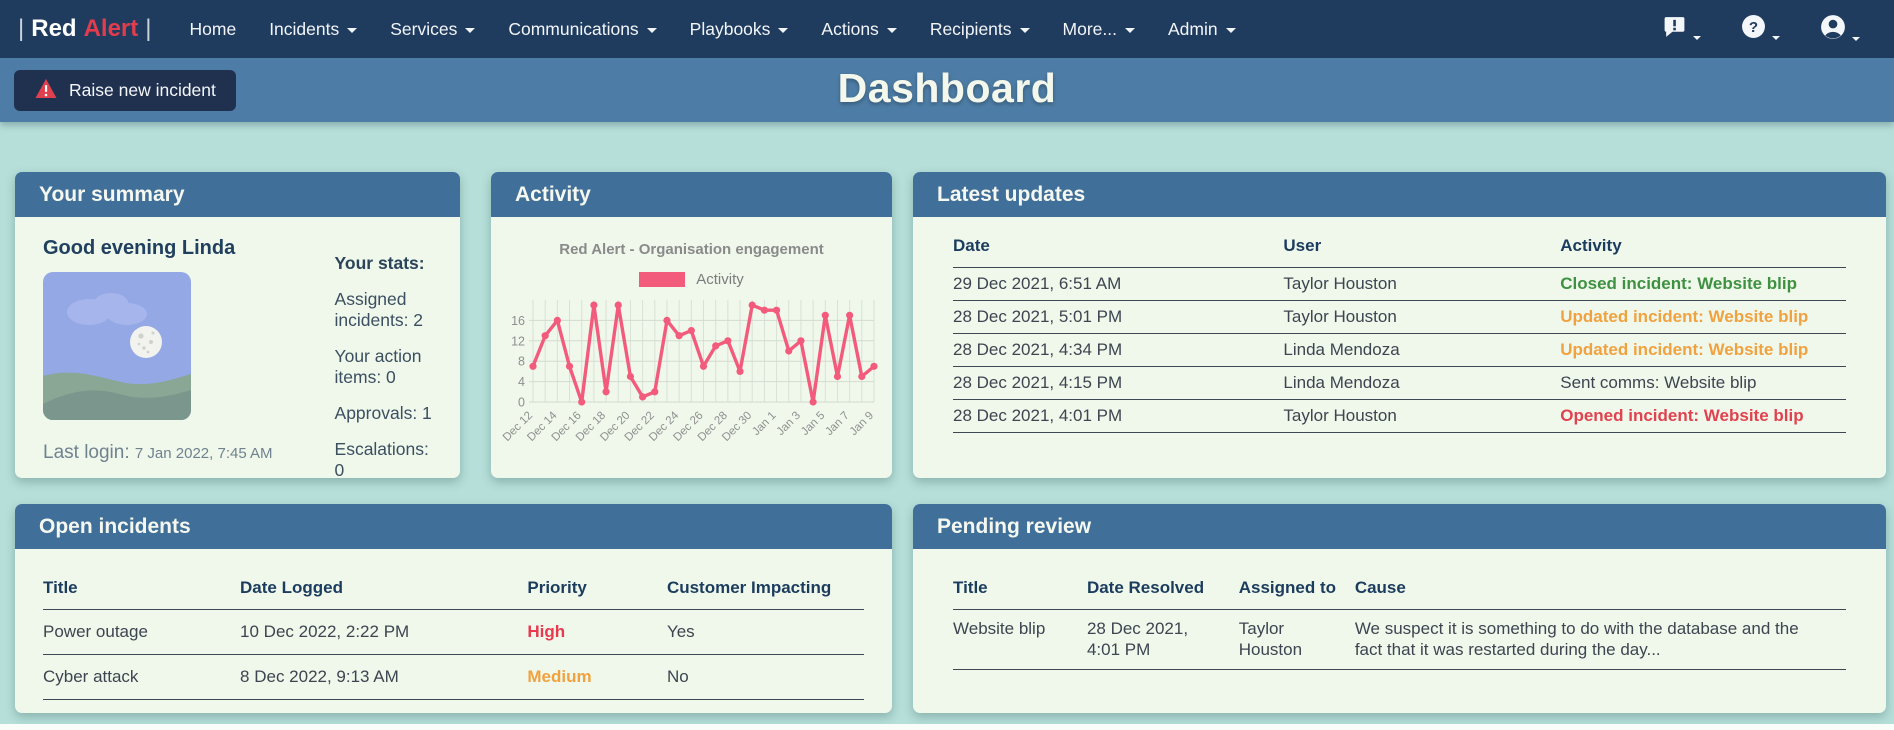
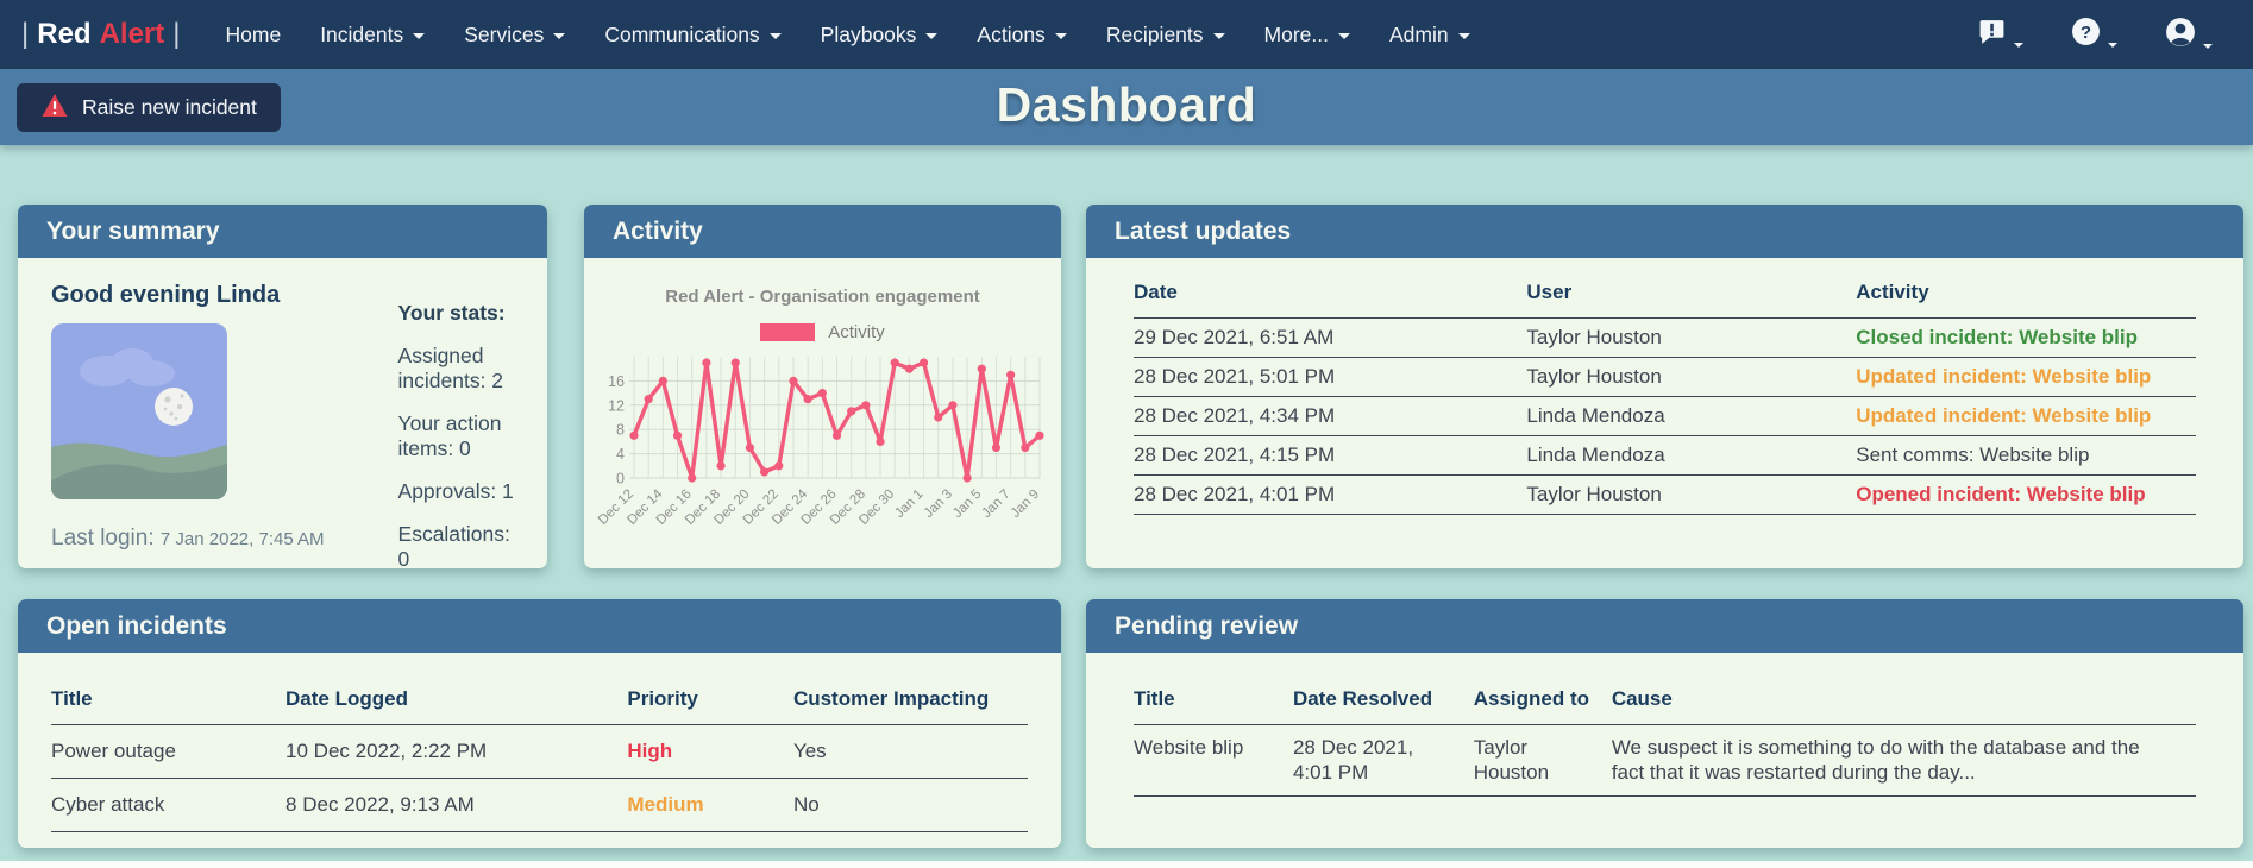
Jan 1: 18 -> 19
Jan 5: 17 -> 18
